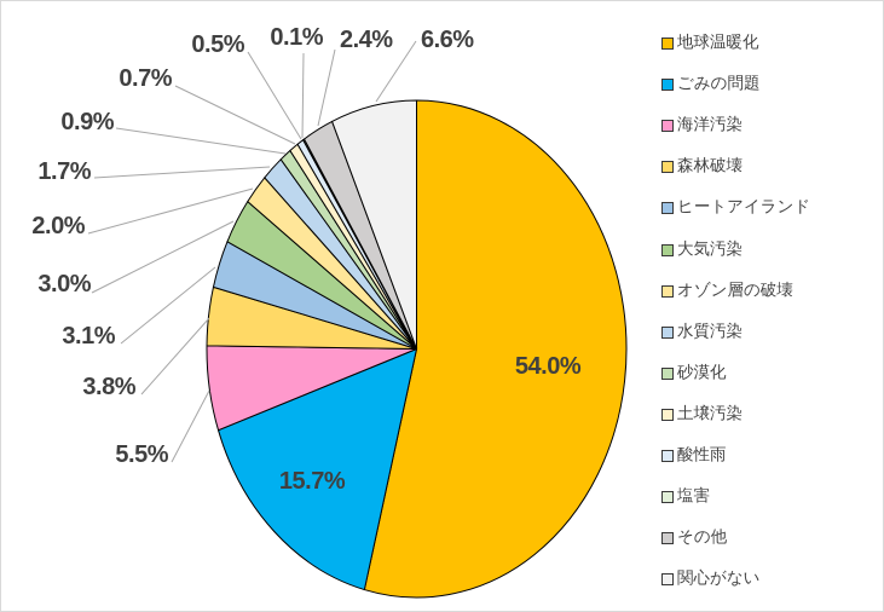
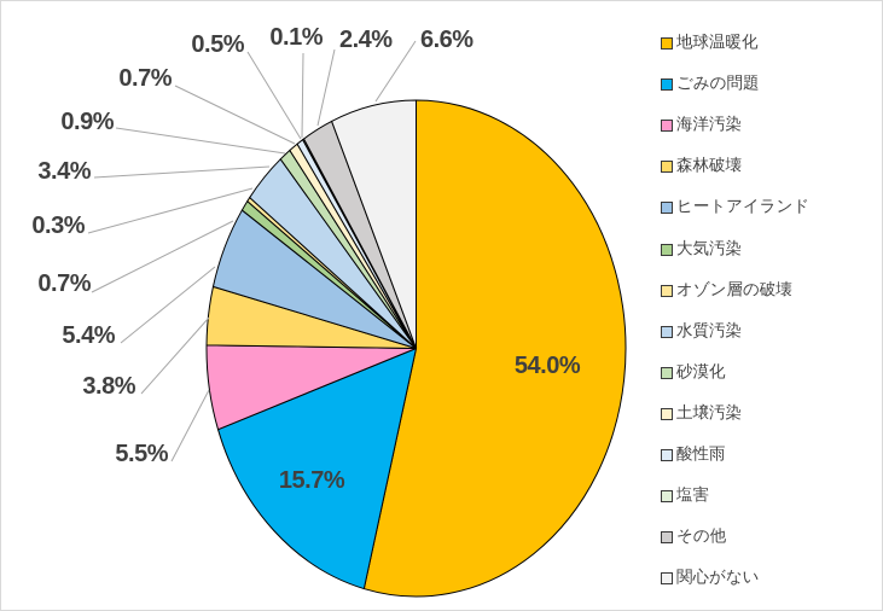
ヒートアイランド: 3.1% -> 5.4%
大気汚染: 3.0% -> 0.7%
オゾン層の破壊: 2.0% -> 0.3%
水質汚染: 1.7% -> 3.4%
